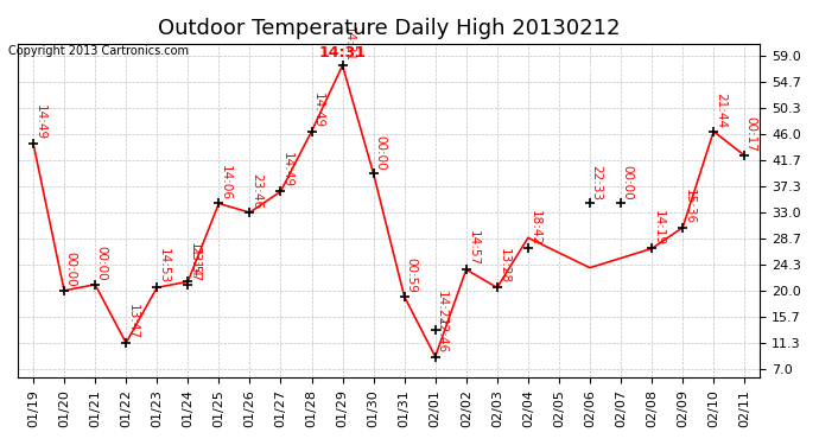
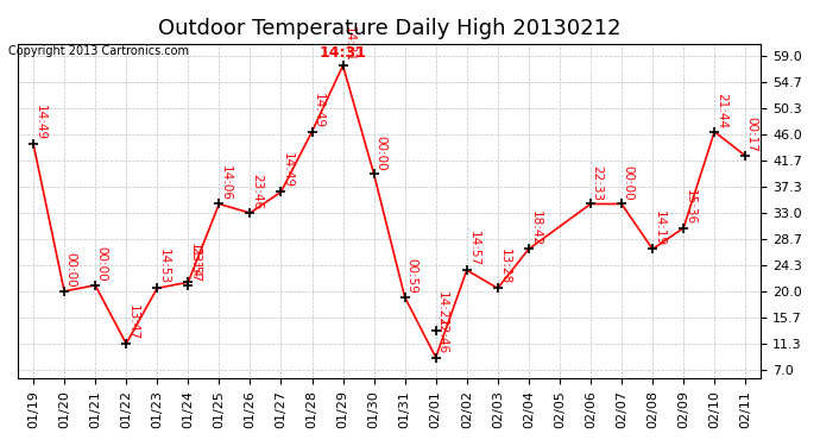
02/04: 28.8 -> 27.0
02/06: 23.8 -> 34.5
02/07: 25.4 -> 34.5
